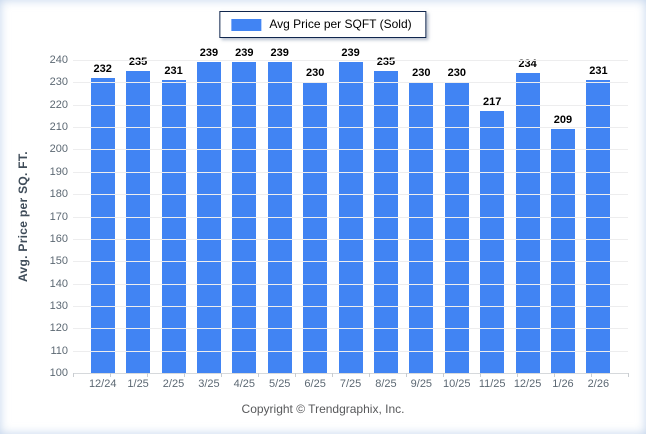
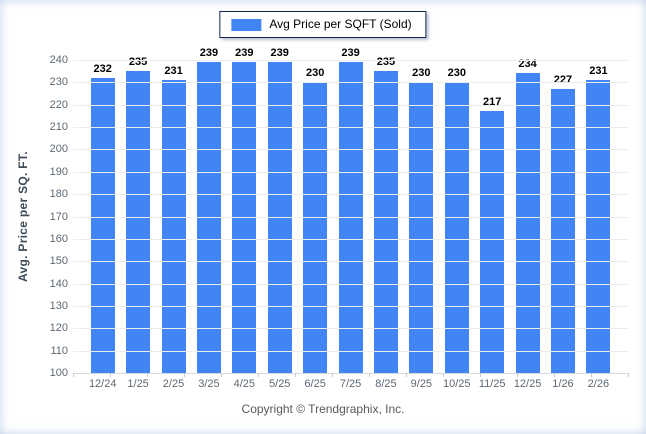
1/26: 209 -> 227
